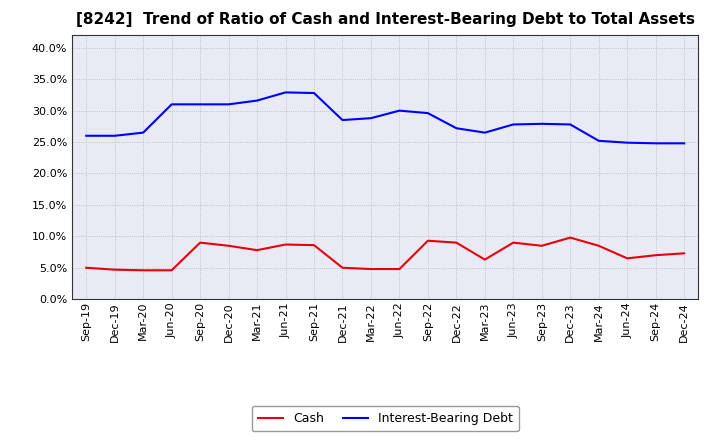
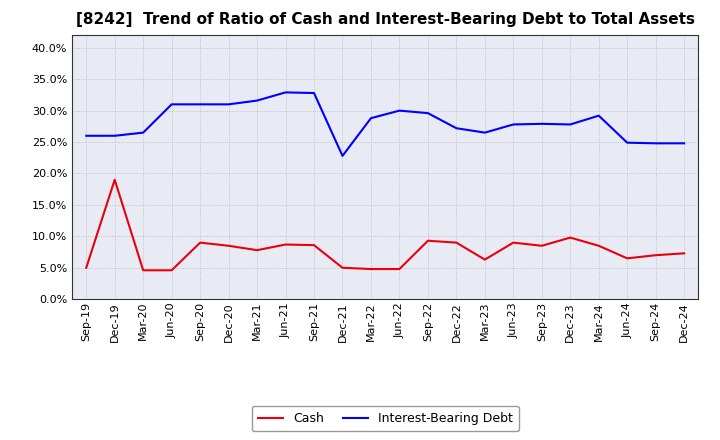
Cash/Dec-19: 4.7% -> 19.0%
Interest-Bearing Debt/Dec-21: 28.5% -> 22.8%
Interest-Bearing Debt/Mar-24: 25.2% -> 29.2%
